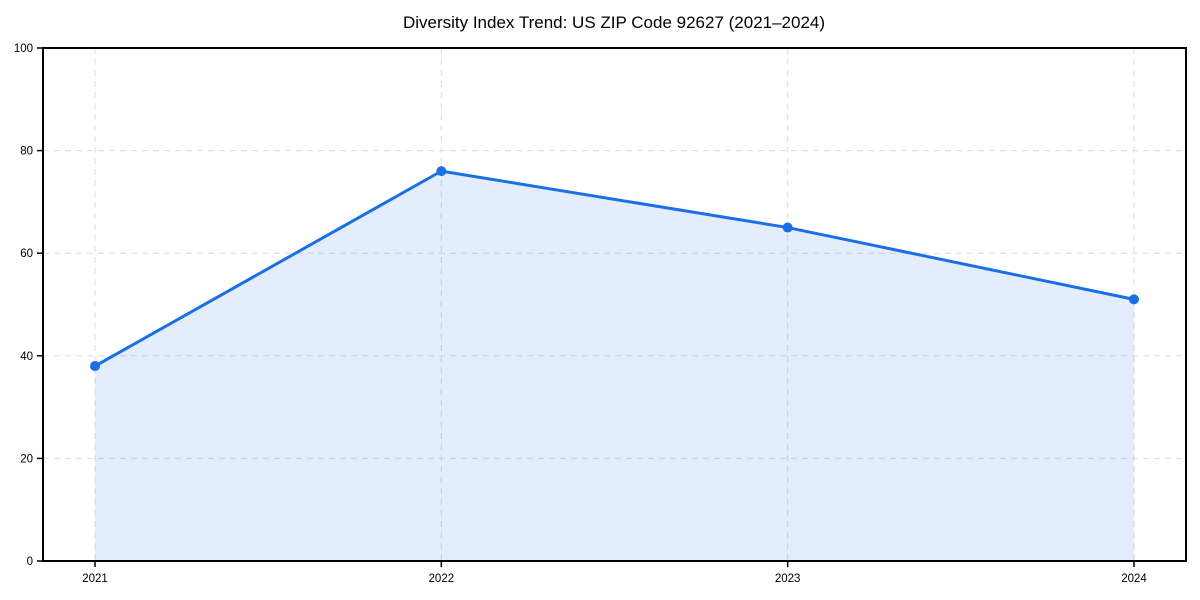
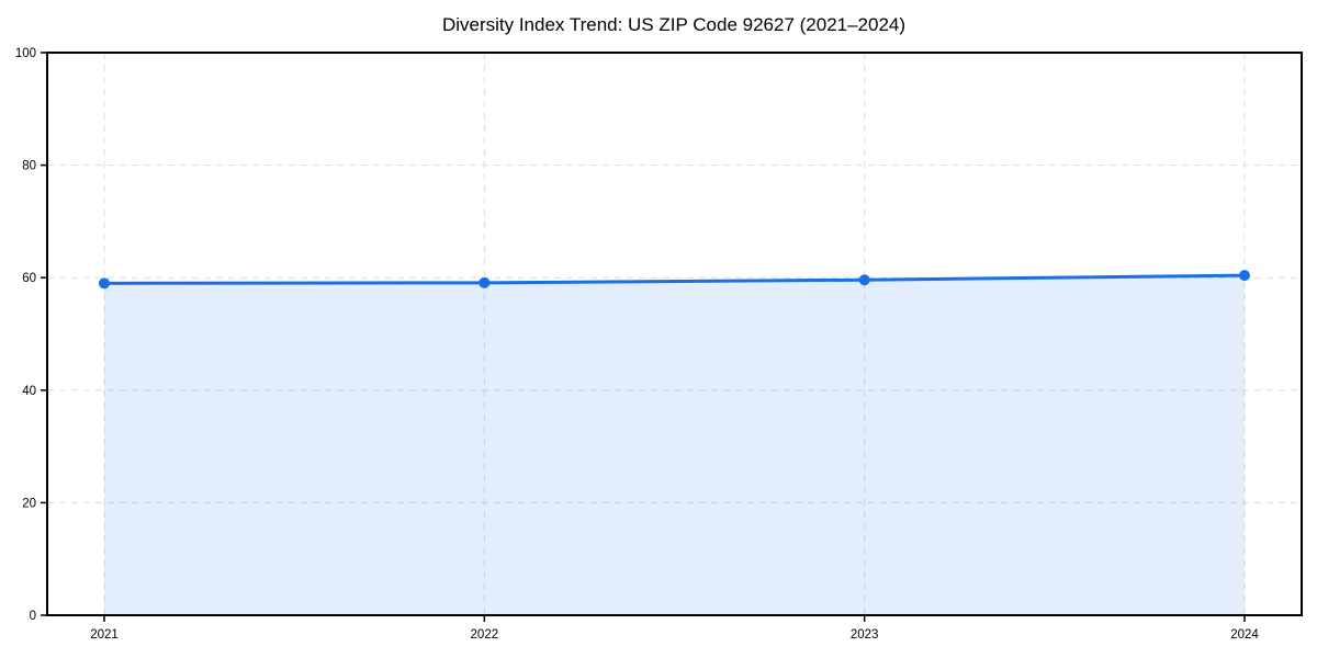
2021: 38 -> 59
2022: 76 -> 59
2023: 65 -> 60
2024: 51 -> 60
